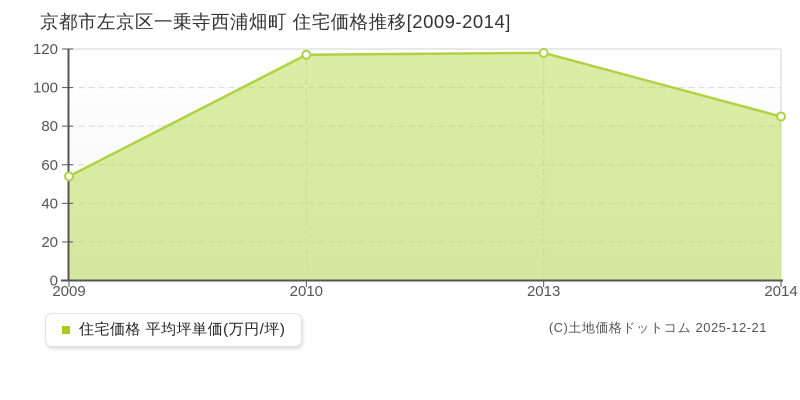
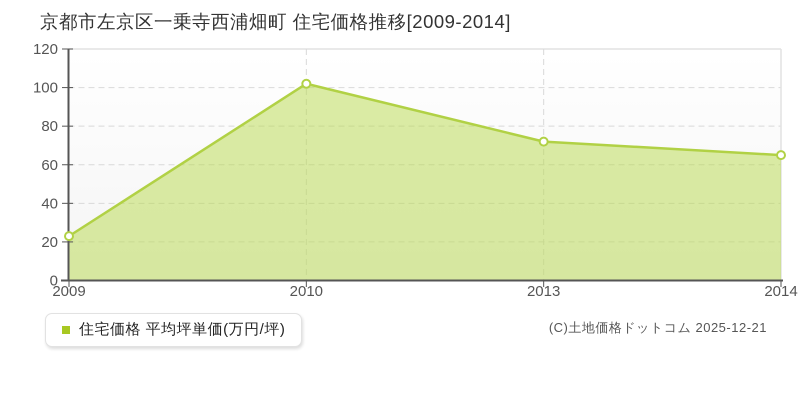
2009: 54 -> 23
2010: 117 -> 102
2013: 118 -> 72
2014: 85 -> 65
